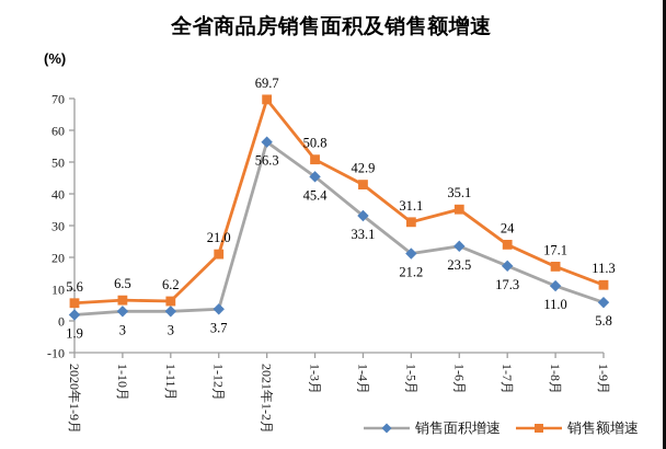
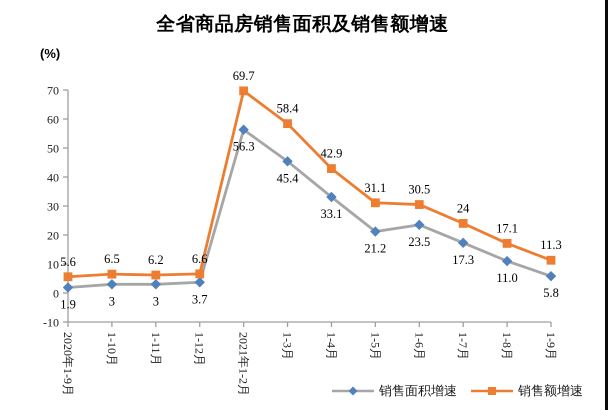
销售额增速/1-12月: 21.0 -> 6.6
销售额增速/1-3月: 50.8 -> 58.4
销售额增速/1-6月: 35.1 -> 30.5
